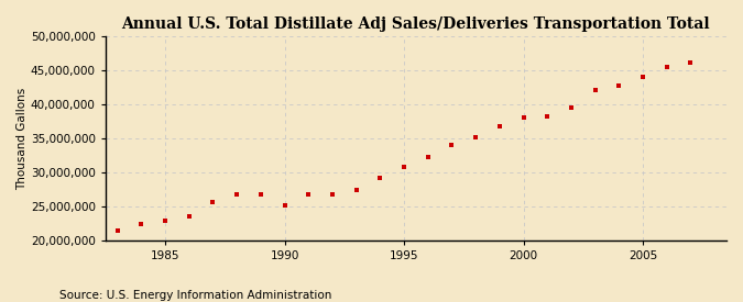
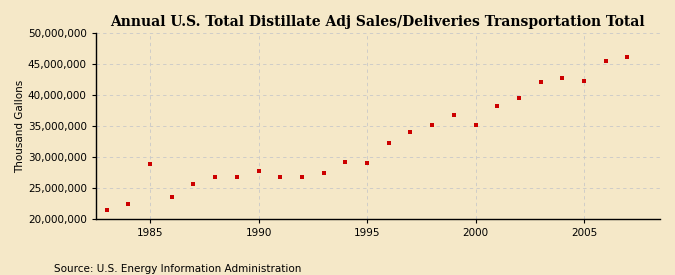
1985: 22,900,000 -> 28,800,000
1990: 25,200,000 -> 27,800,000
1995: 30,800,000 -> 29,000,000
2000: 38,100,000 -> 35,200,000
2005: 44,000,000 -> 42,200,000
